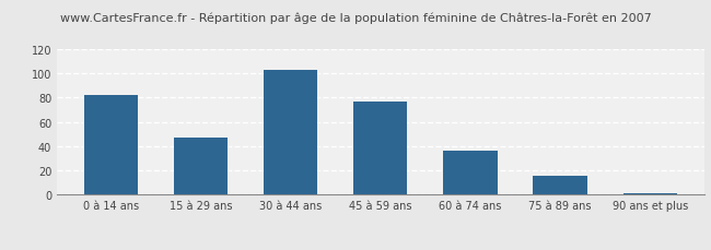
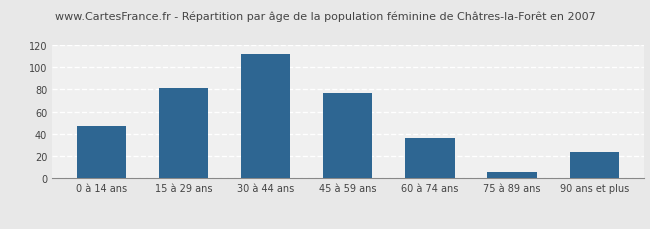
0 à 14 ans: 82 -> 47
15 à 29 ans: 47 -> 81
30 à 44 ans: 103 -> 112
75 à 89 ans: 16 -> 6
90 ans et plus: 1 -> 24
